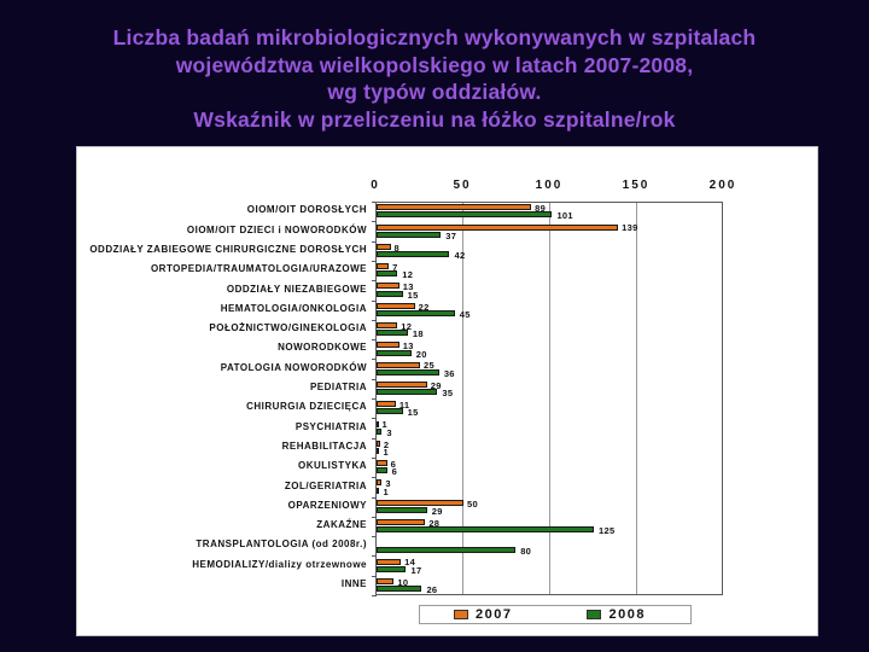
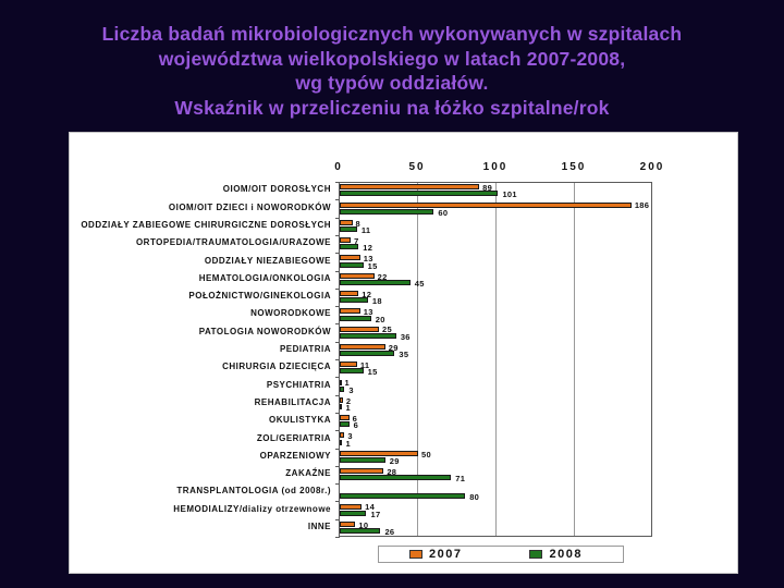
2007/OIOM/OIT DZIECI i NOWORODKÓW: 139 -> 186
2008/OIOM/OIT DZIECI i NOWORODKÓW: 37 -> 60
2008/ODDZIAŁY ZABIEGOWE CHIRURGICZNE DOROSŁYCH: 42 -> 11
2008/ZAKAŹNE: 125 -> 71
